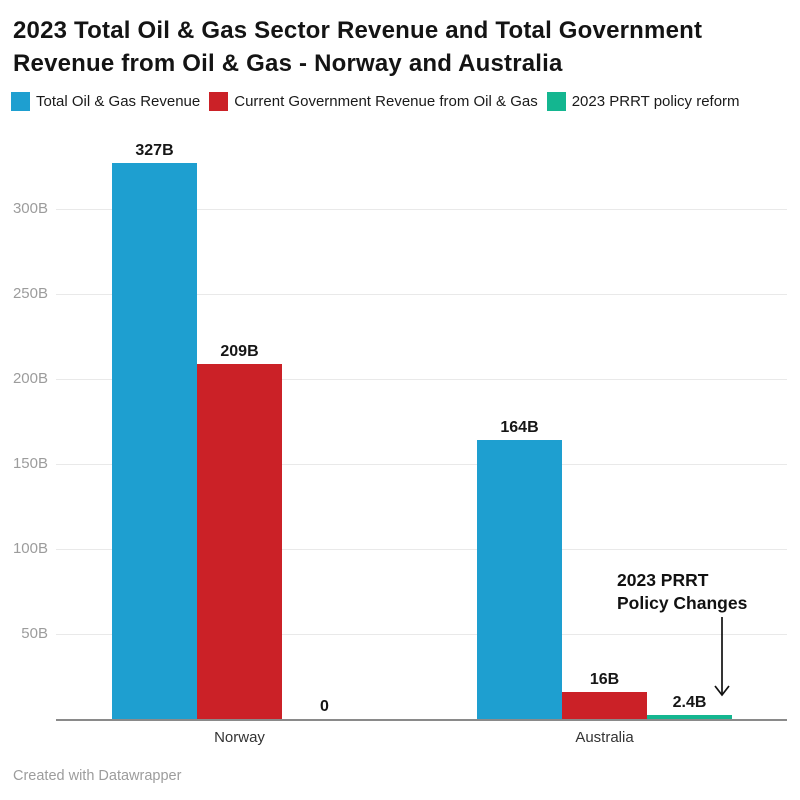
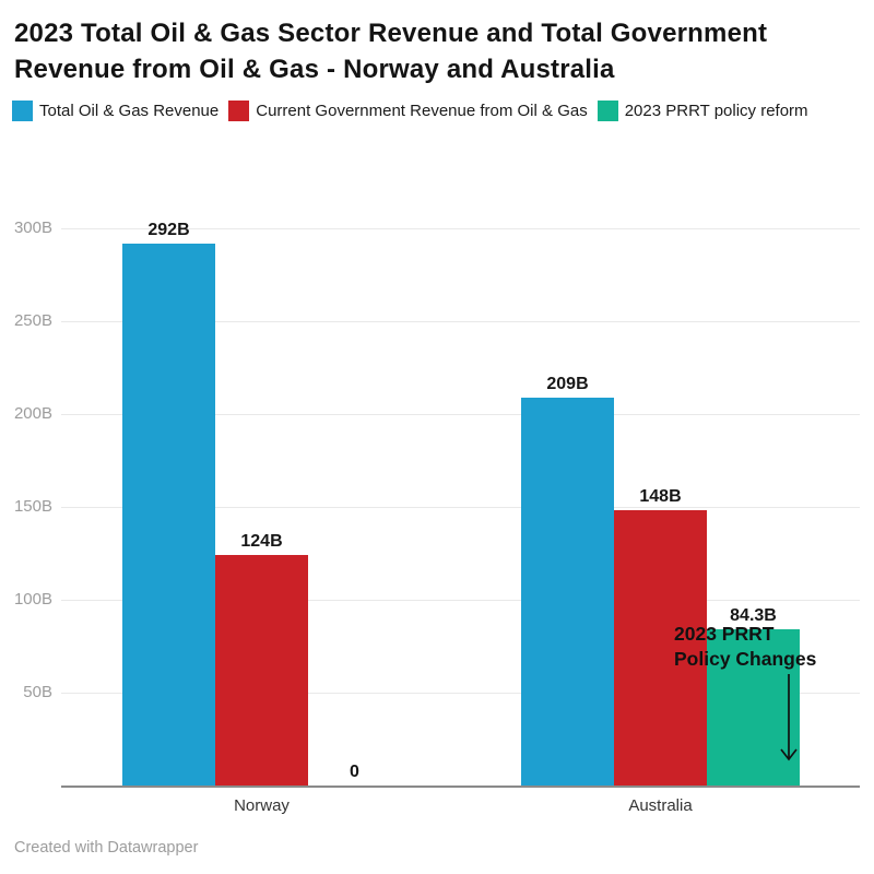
Total Oil & Gas Revenue/Norway: 327B -> 292B
Current Government Revenue from Oil & Gas/Norway: 209B -> 124B
Total Oil & Gas Revenue/Australia: 164B -> 209B
Current Government Revenue from Oil & Gas/Australia: 16B -> 148B
2023 PRRT policy reform/Australia: 2.4B -> 84.3B
